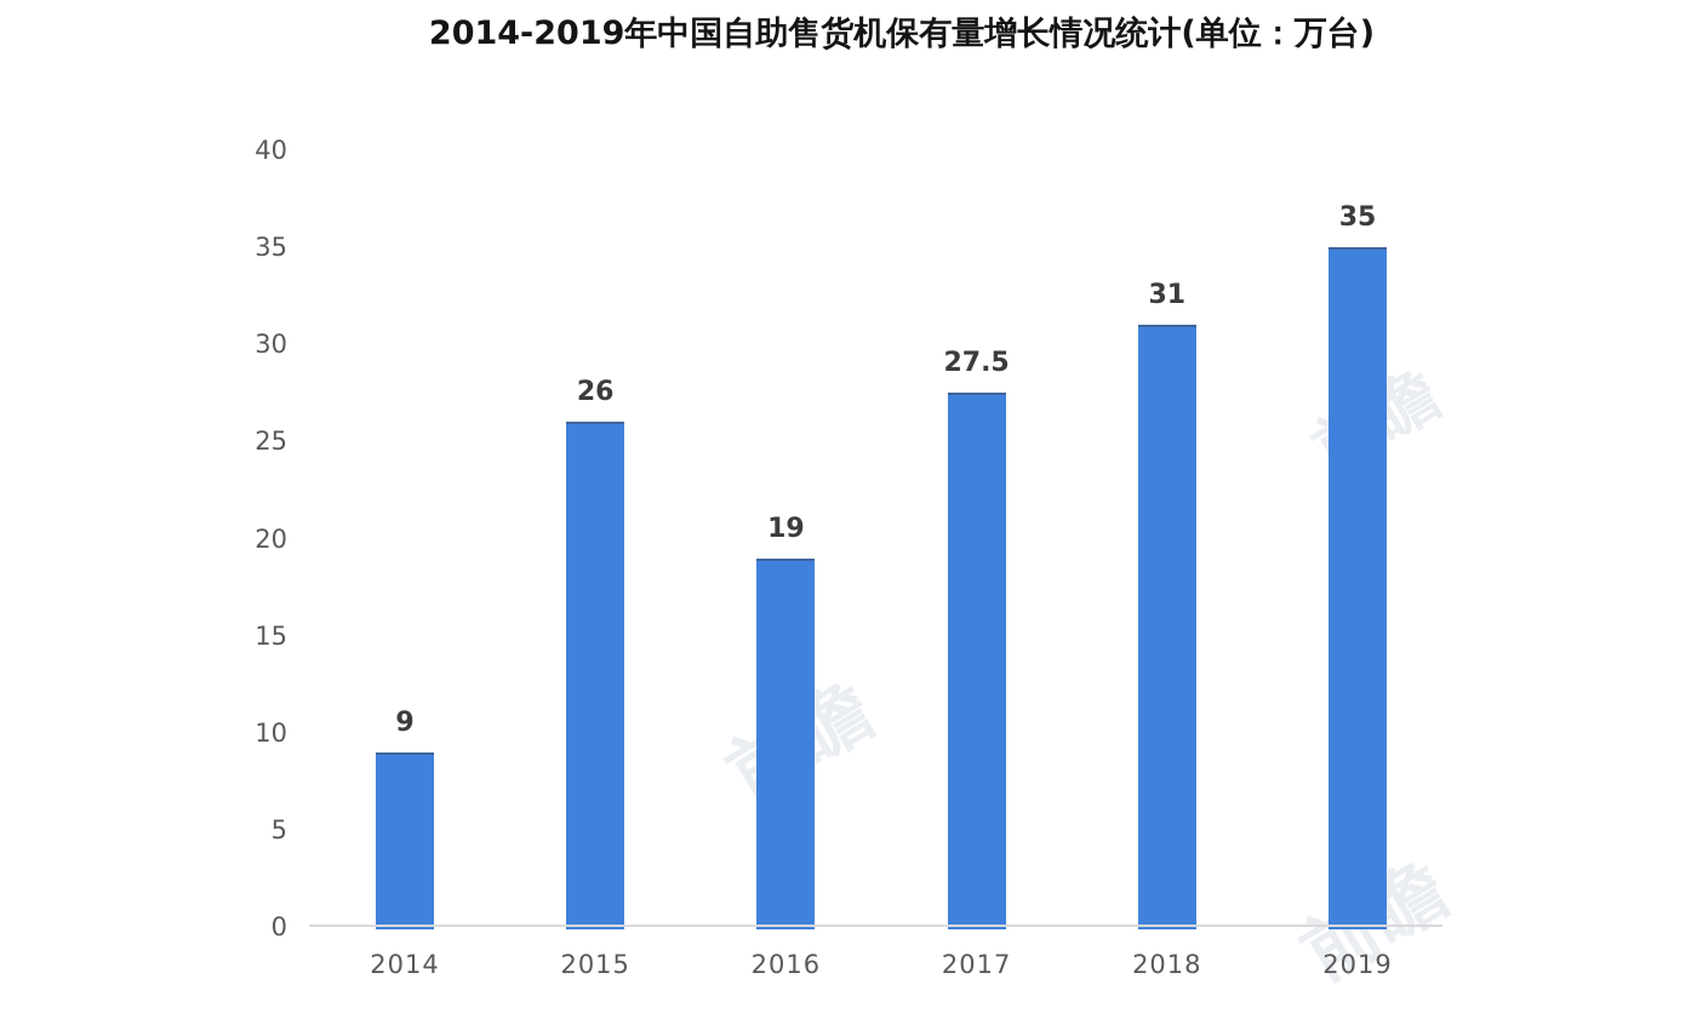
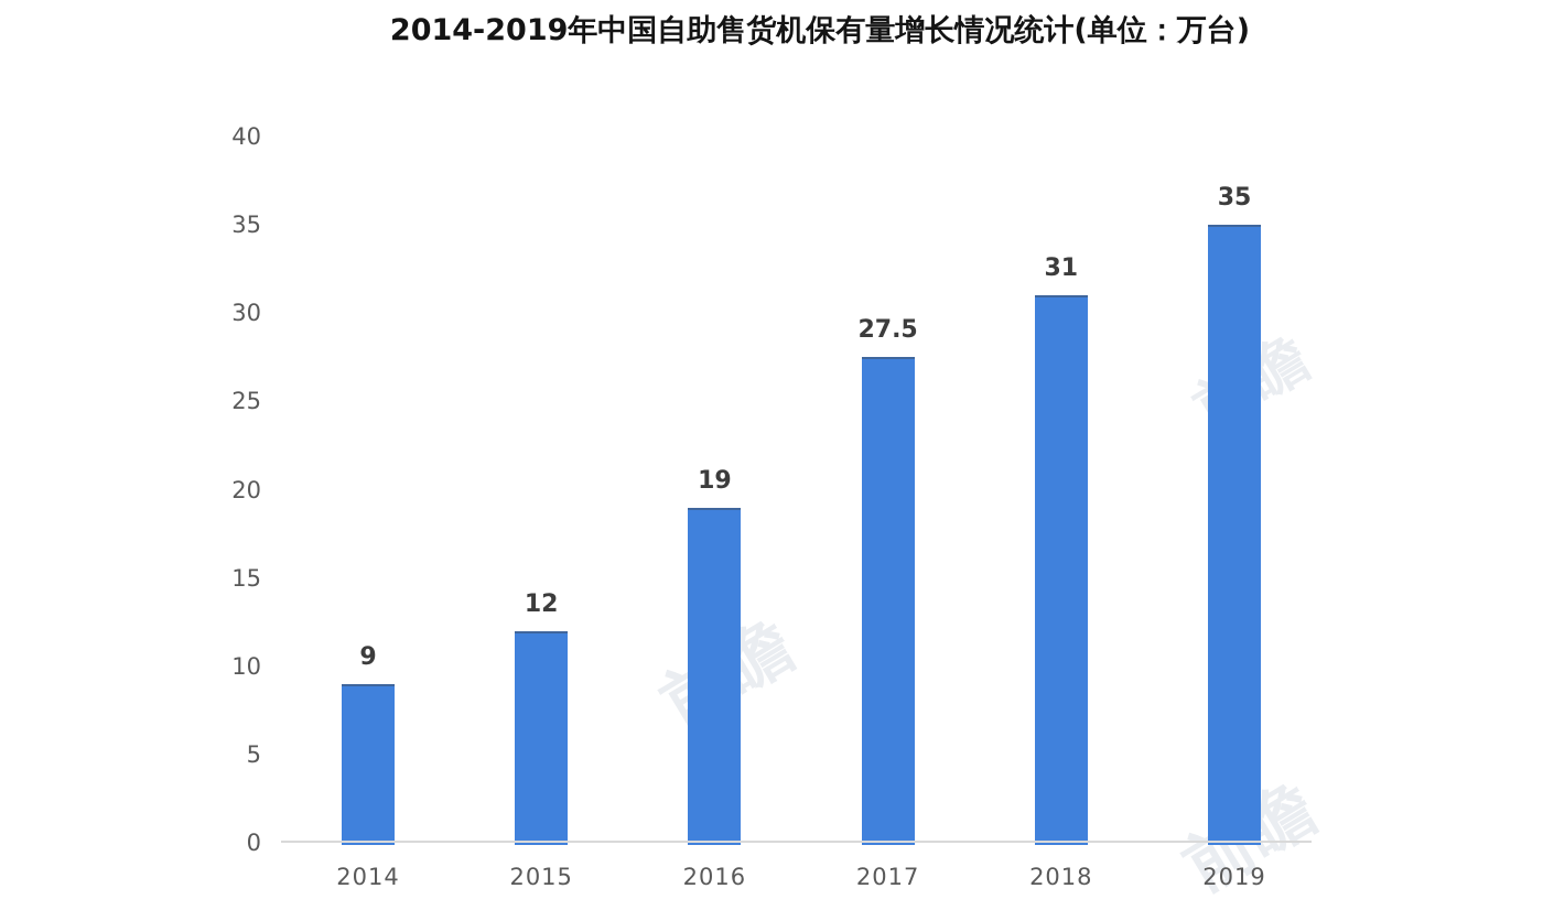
2015: 26 -> 12
